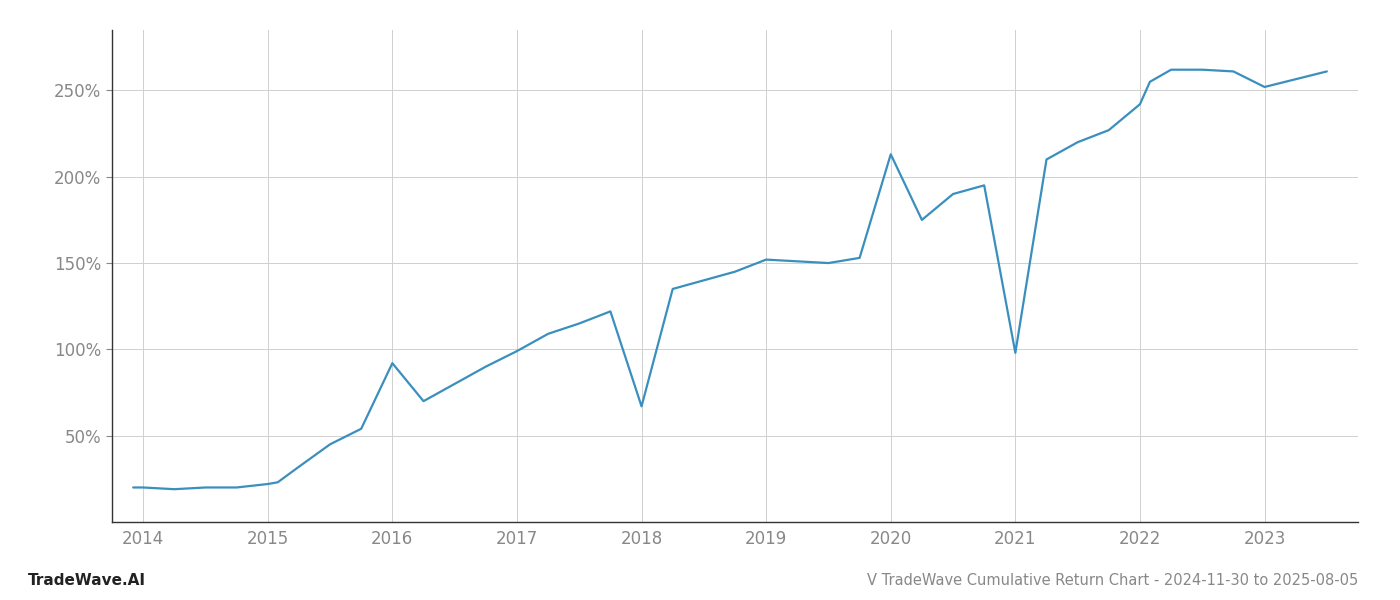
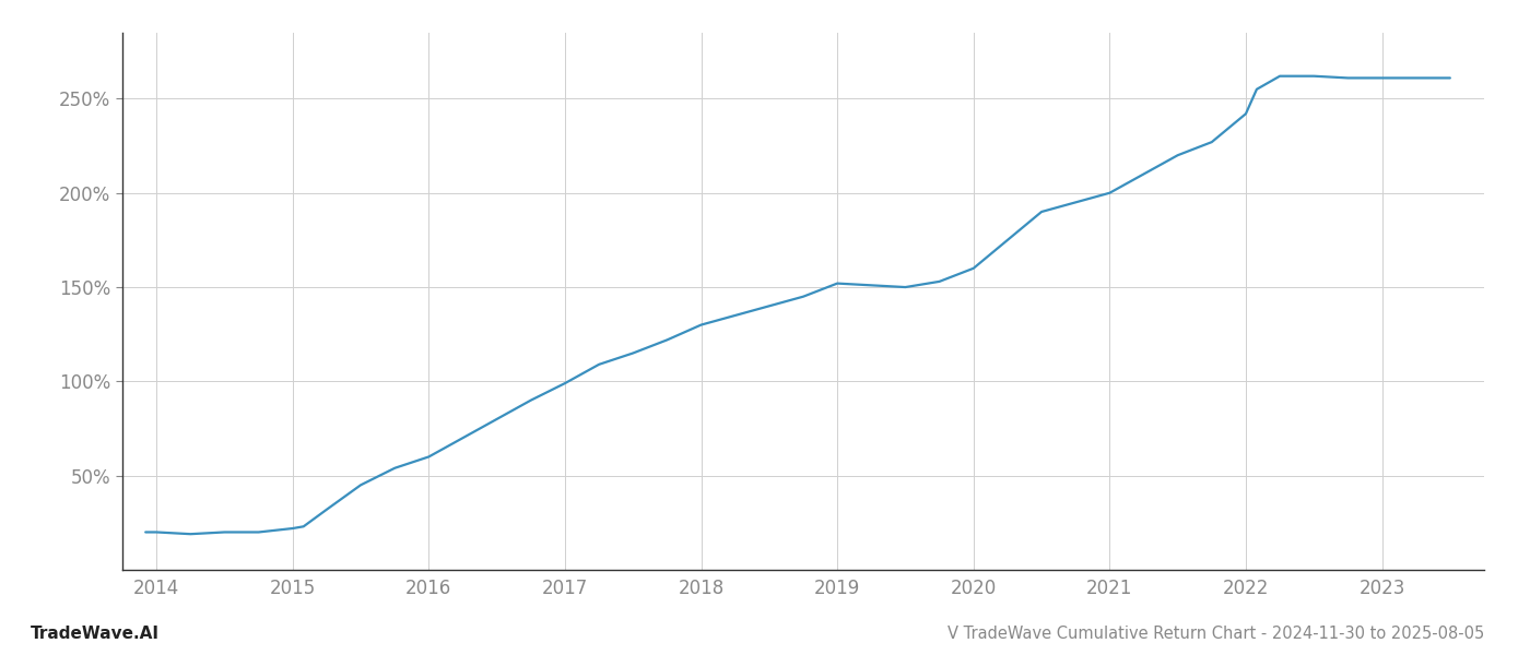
2016: 92% -> 60%
2018: 67% -> 130%
2020: 213% -> 160%
2021: 98% -> 200%
2023: 252% -> 261%
